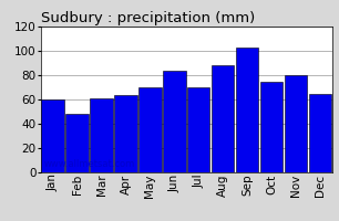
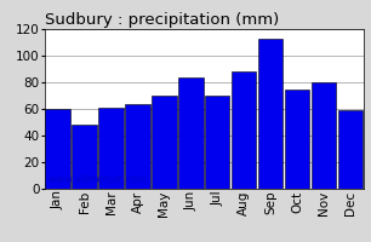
Sep: 103 -> 113
Dec: 65 -> 59
